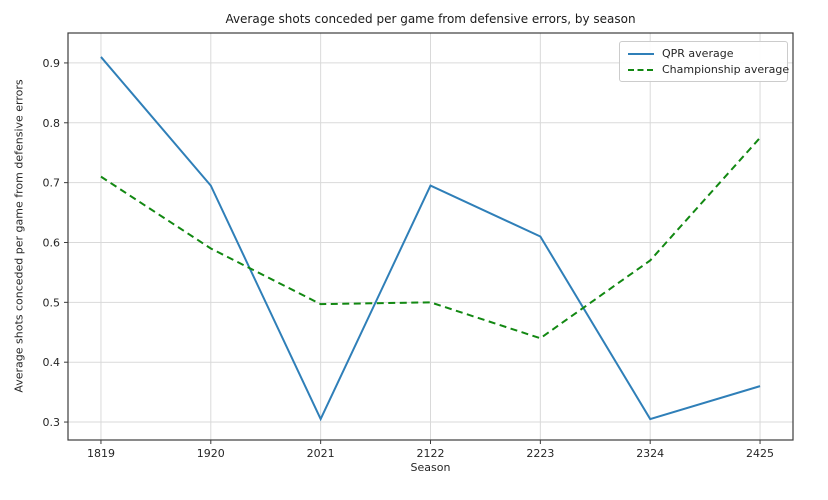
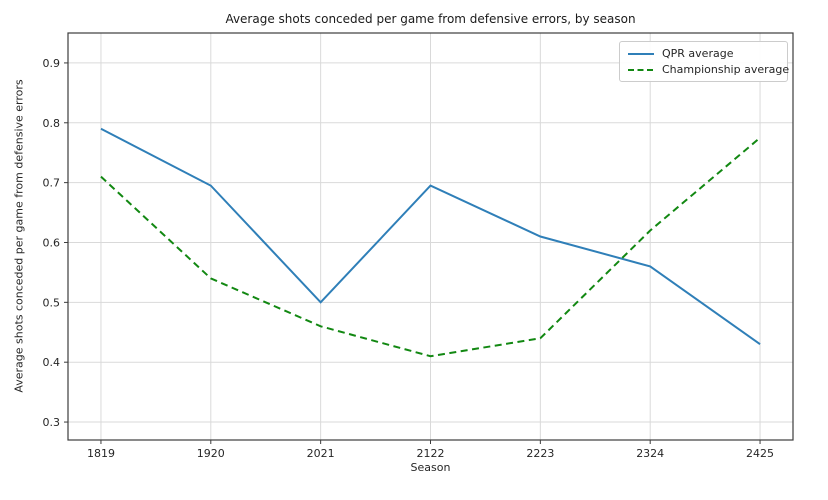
QPR average/1819: 0.91 -> 0.79
Championship average/1920: 0.59 -> 0.54
QPR average/2021: 0.30 -> 0.50
Championship average/2021: 0.50 -> 0.46
Championship average/2122: 0.50 -> 0.41
QPR average/2324: 0.30 -> 0.56
Championship average/2324: 0.57 -> 0.62
QPR average/2425: 0.36 -> 0.43
